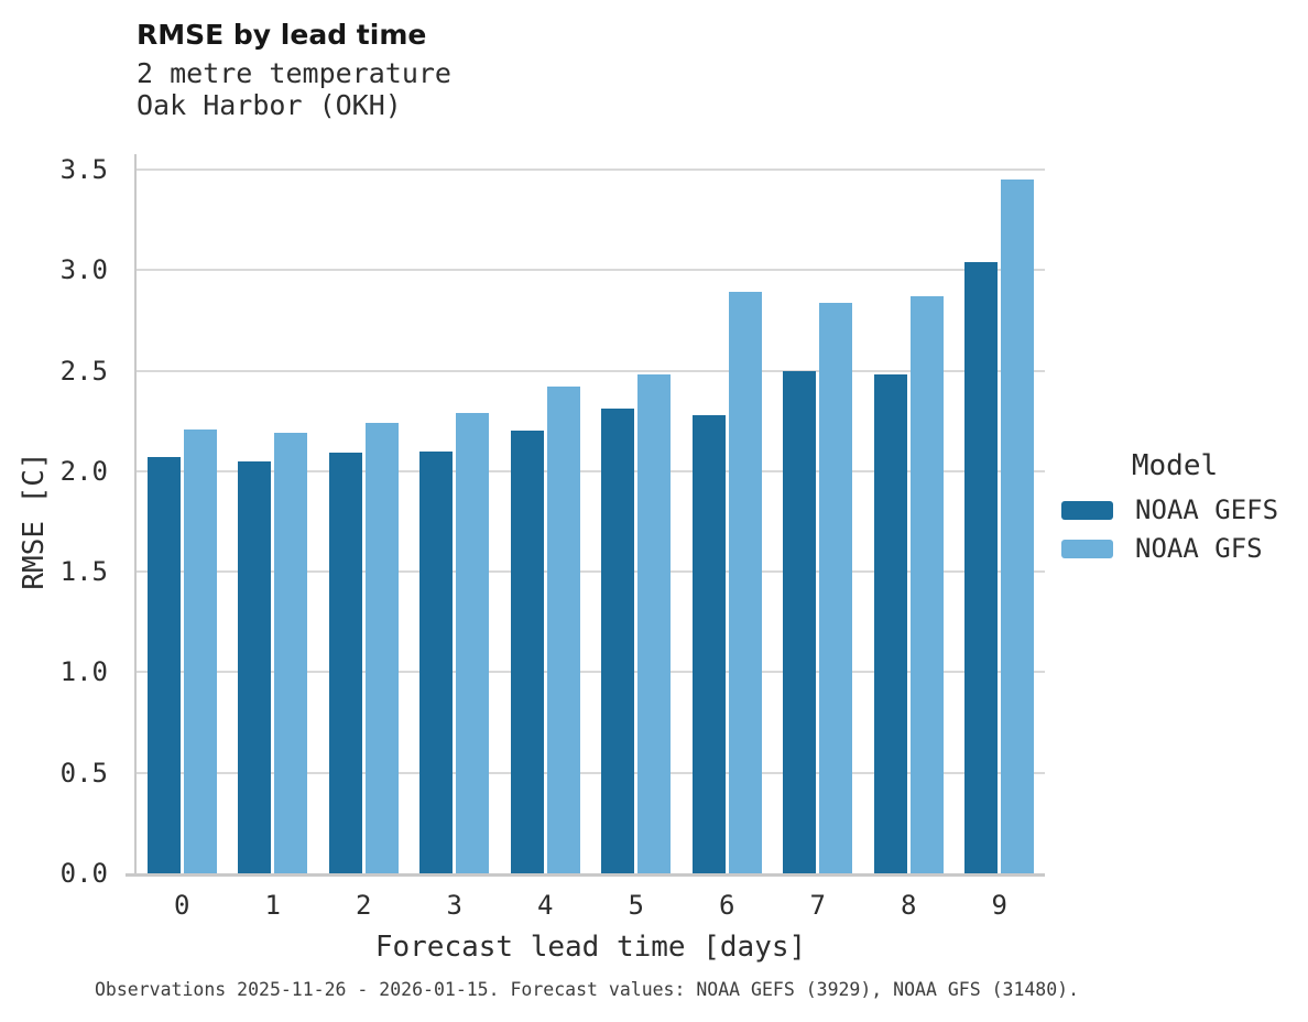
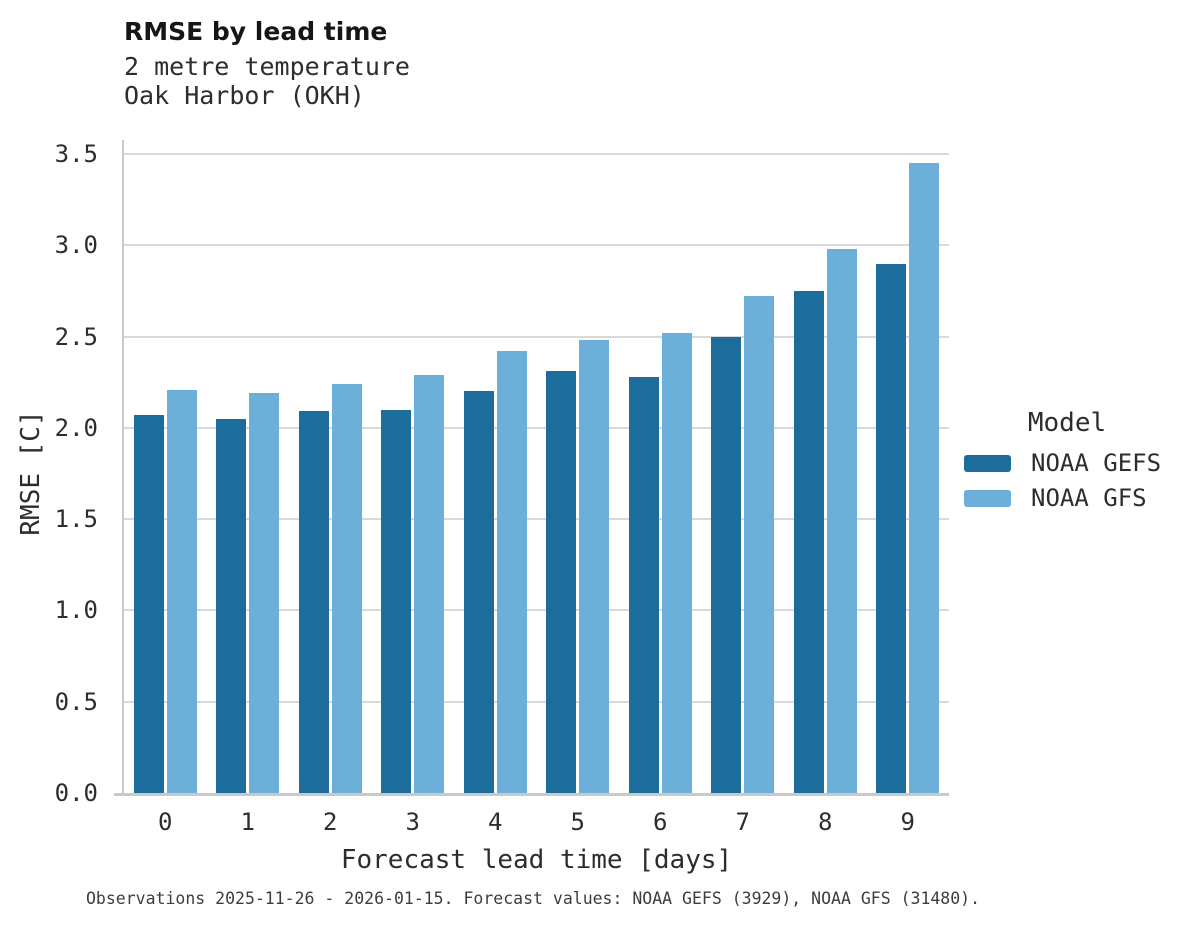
NOAA GFS/6: 2.89 -> 2.52
NOAA GFS/7: 2.84 -> 2.72
NOAA GEFS/8: 2.48 -> 2.75
NOAA GFS/8: 2.87 -> 2.98
NOAA GEFS/9: 3.04 -> 2.90
